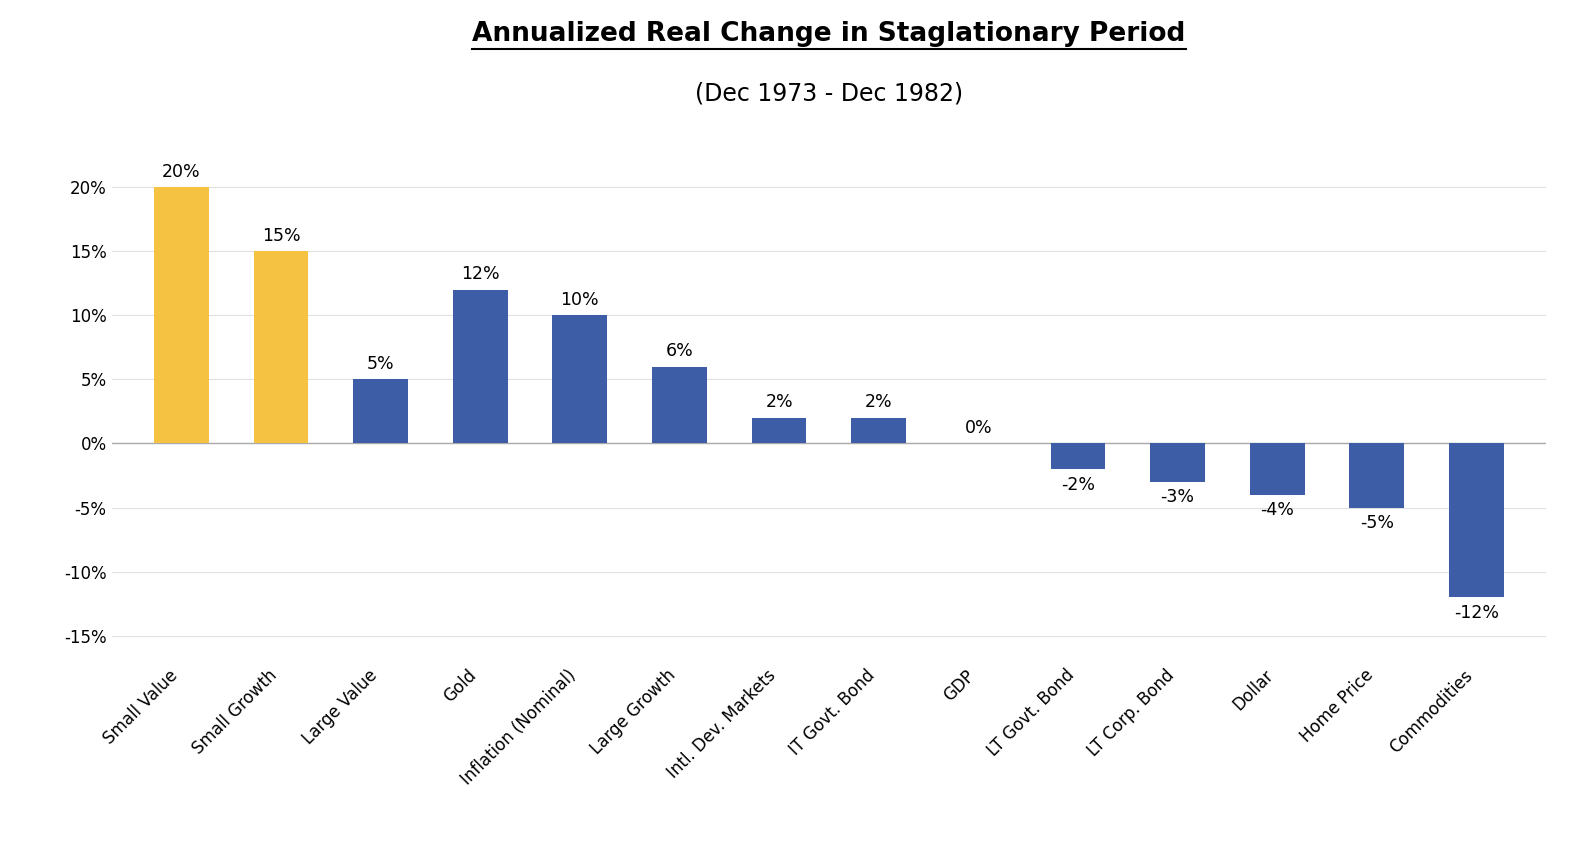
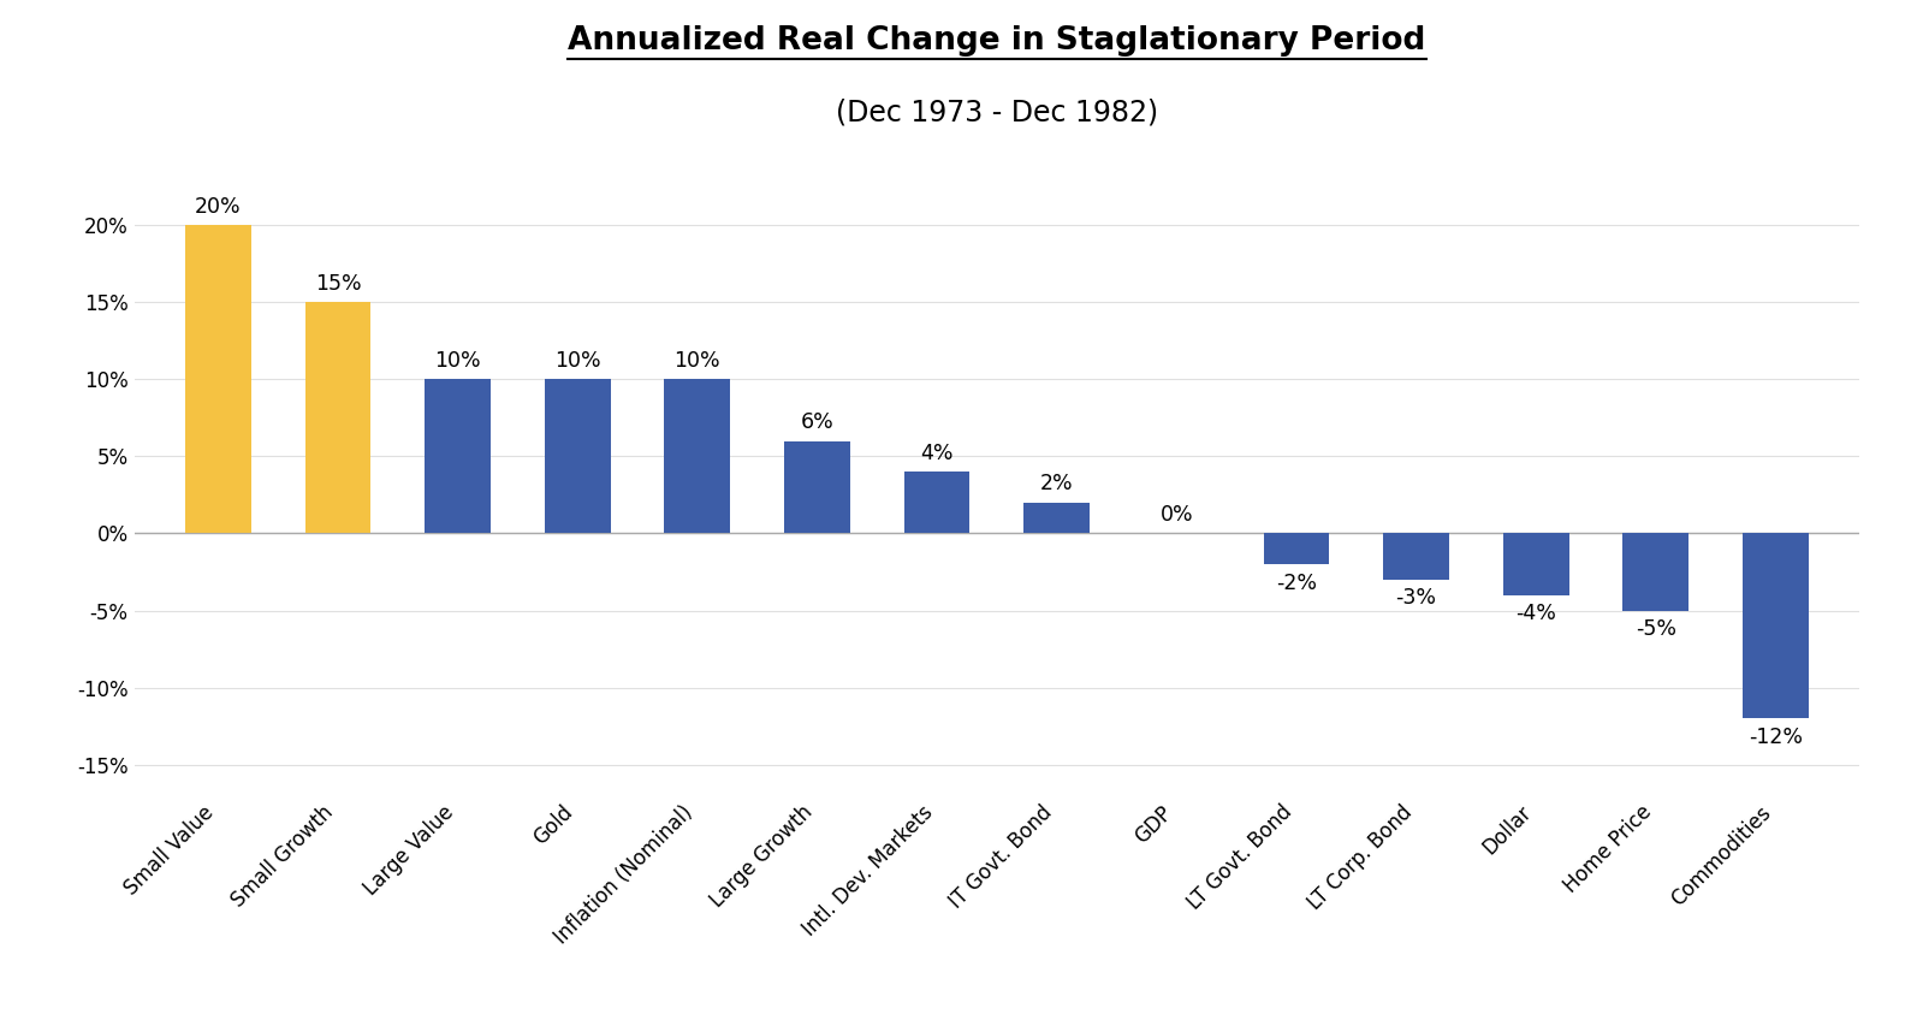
Large Value: 5% -> 10%
Gold: 12% -> 10%
Intl. Dev. Markets: 2% -> 4%
